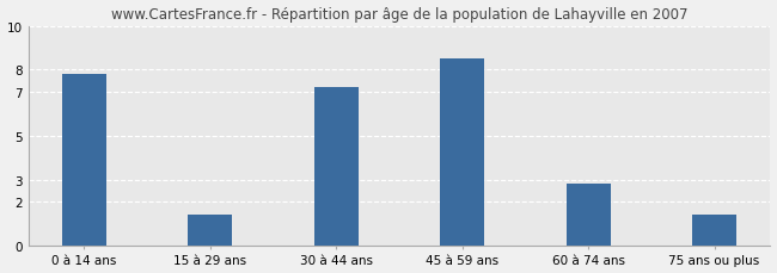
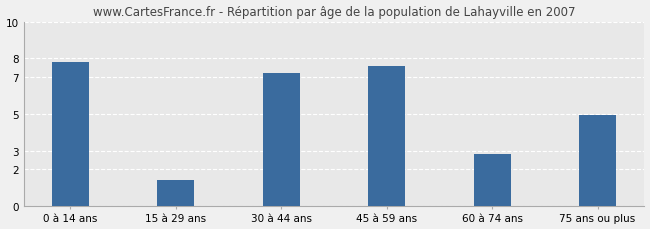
45 à 59 ans: 8.5 -> 7.6
75 ans ou plus: 1.4 -> 4.9
